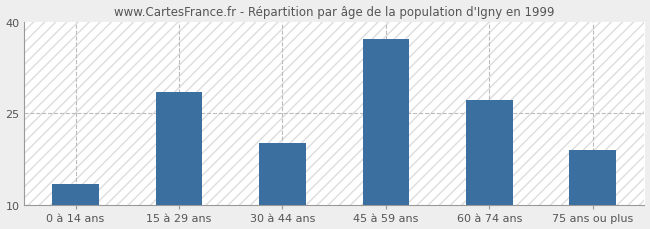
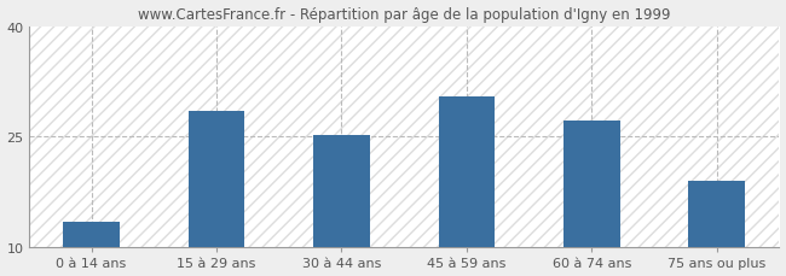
30 à 44 ans: 20.2 -> 25.2
45 à 59 ans: 37.2 -> 30.5
